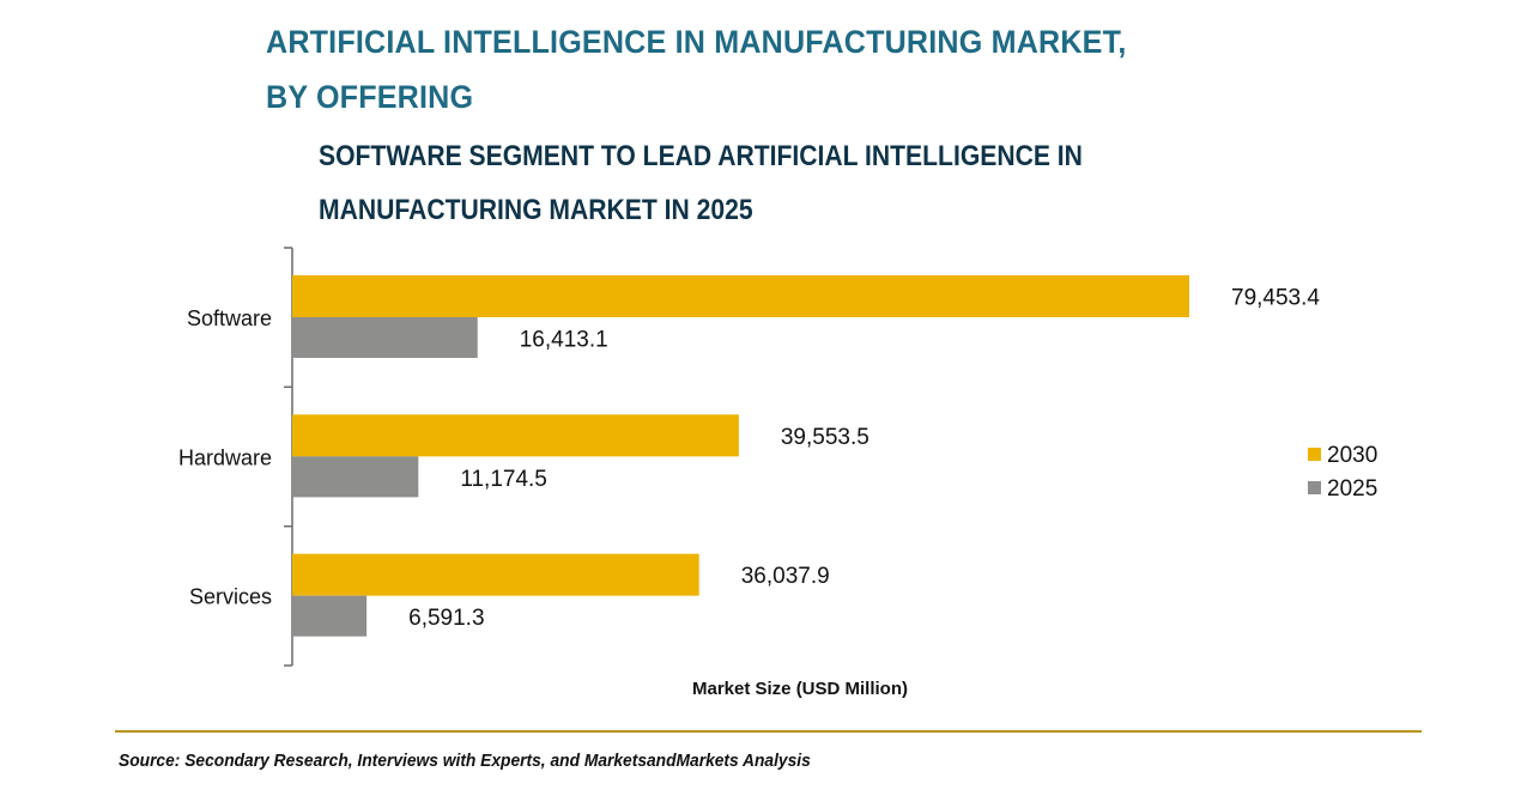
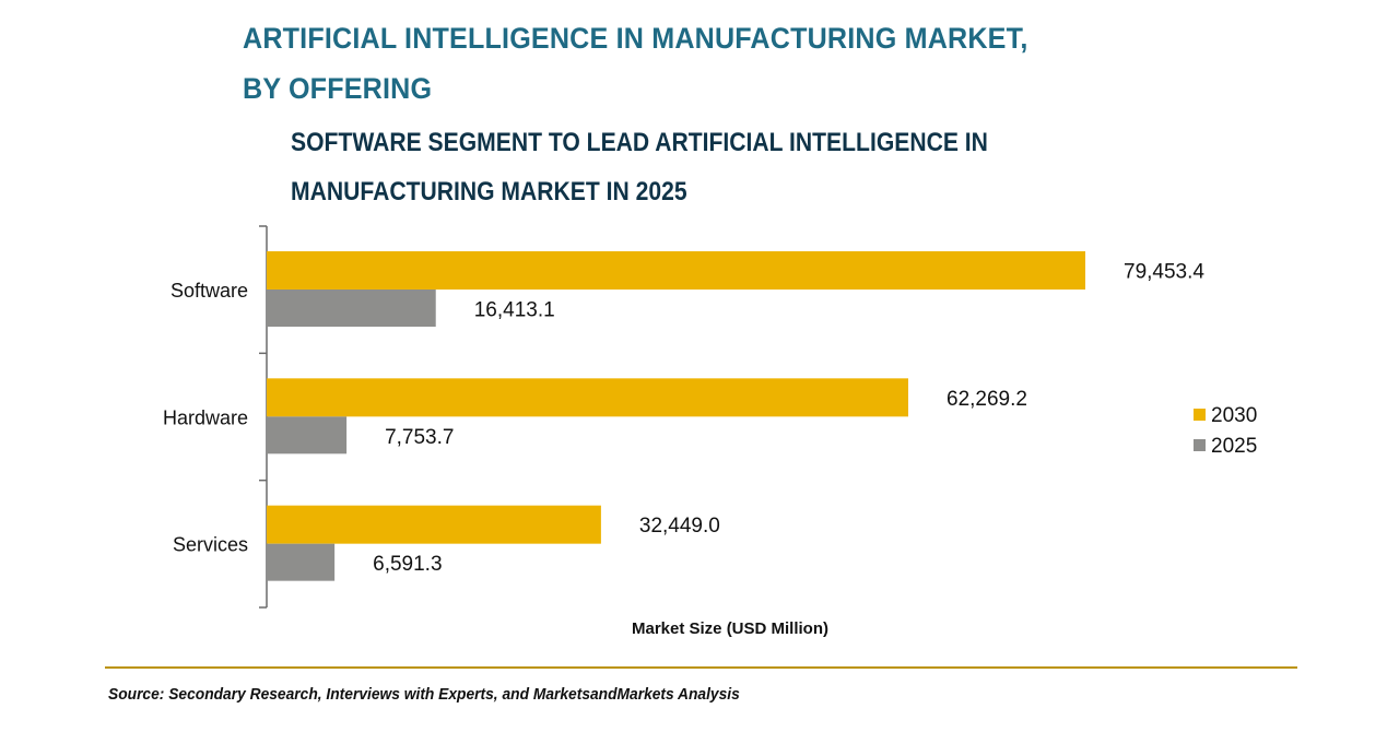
2030/Hardware: 39,553.5 -> 62,269.2
2025/Hardware: 11,174.5 -> 7,753.7
2030/Services: 36,037.9 -> 32,449.0
